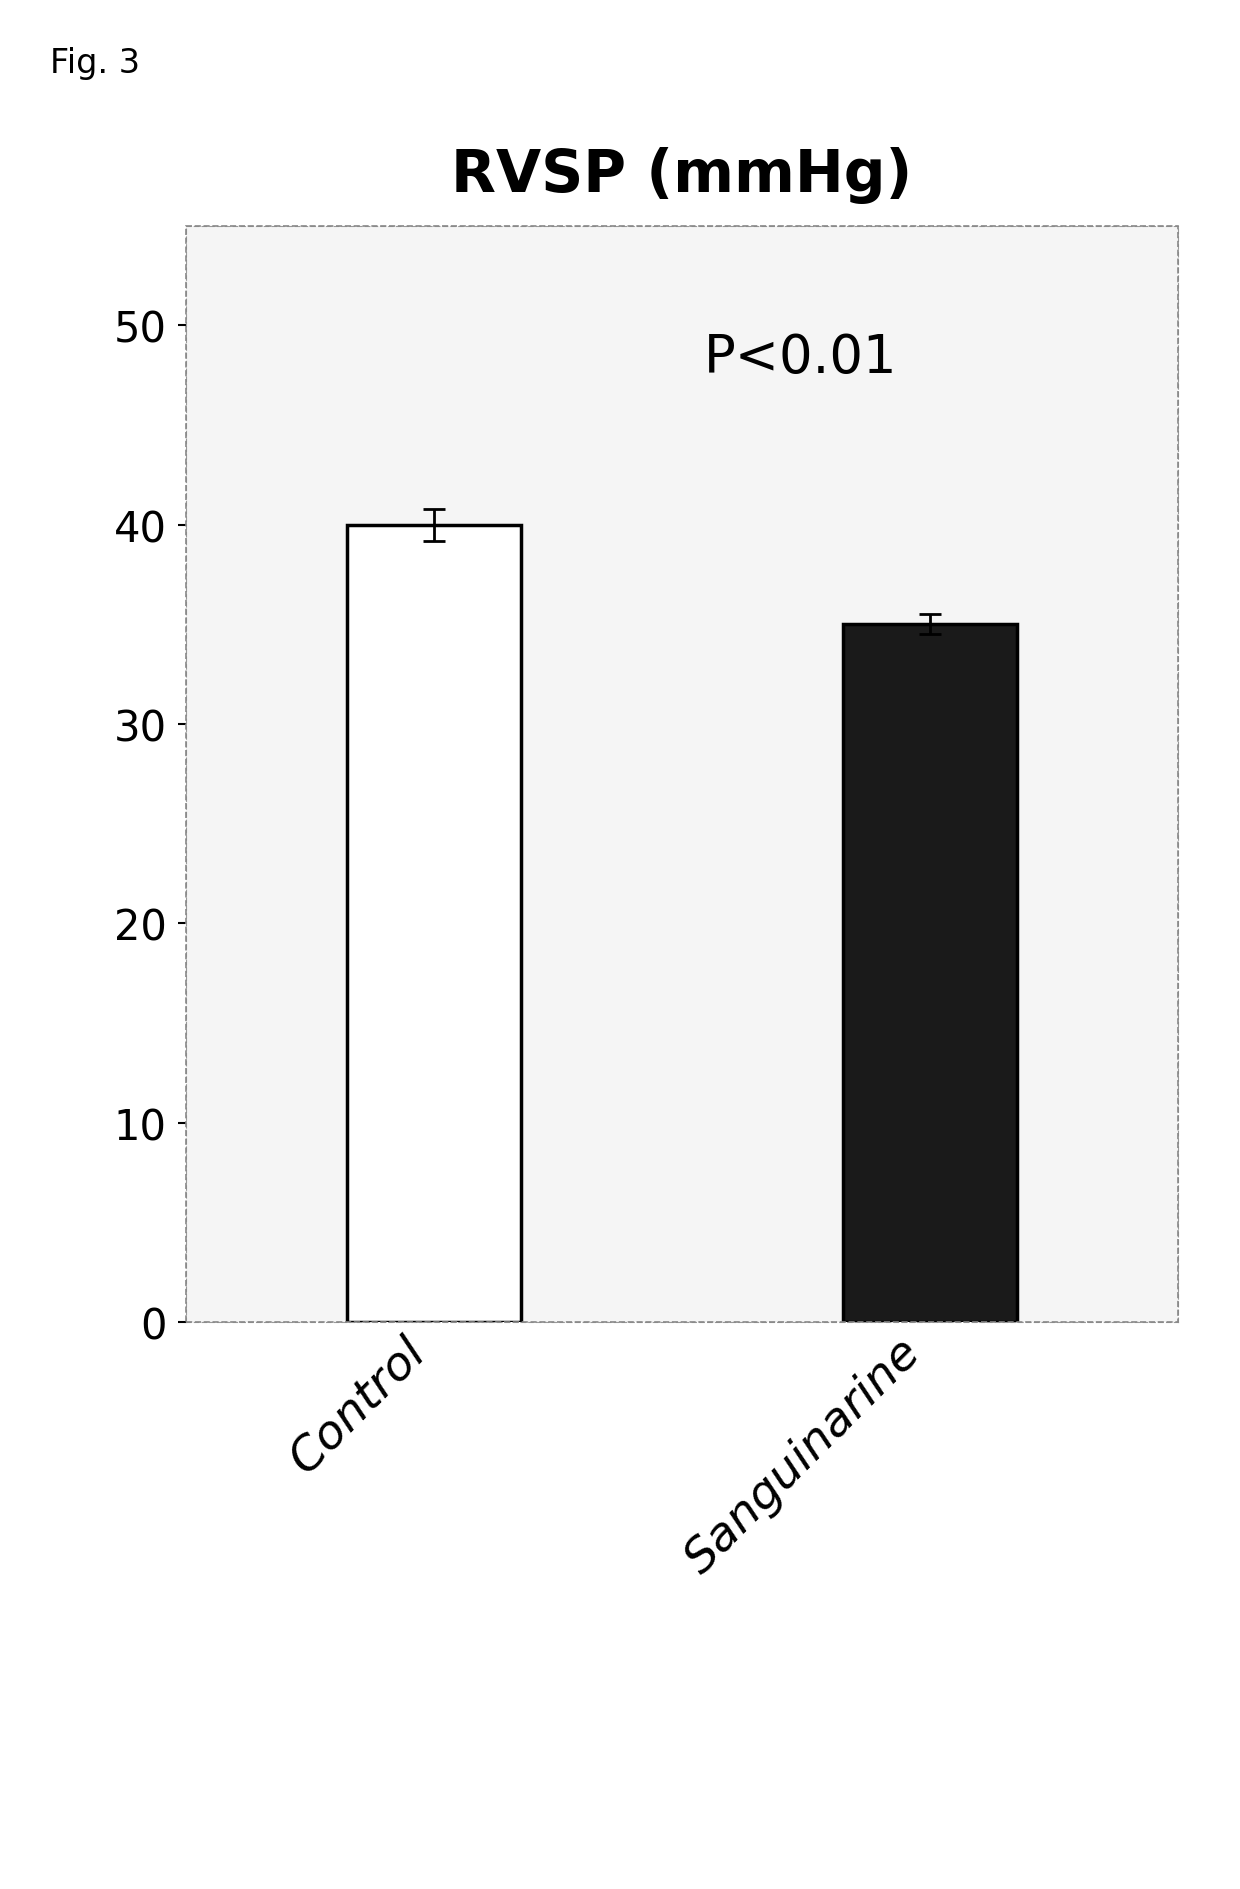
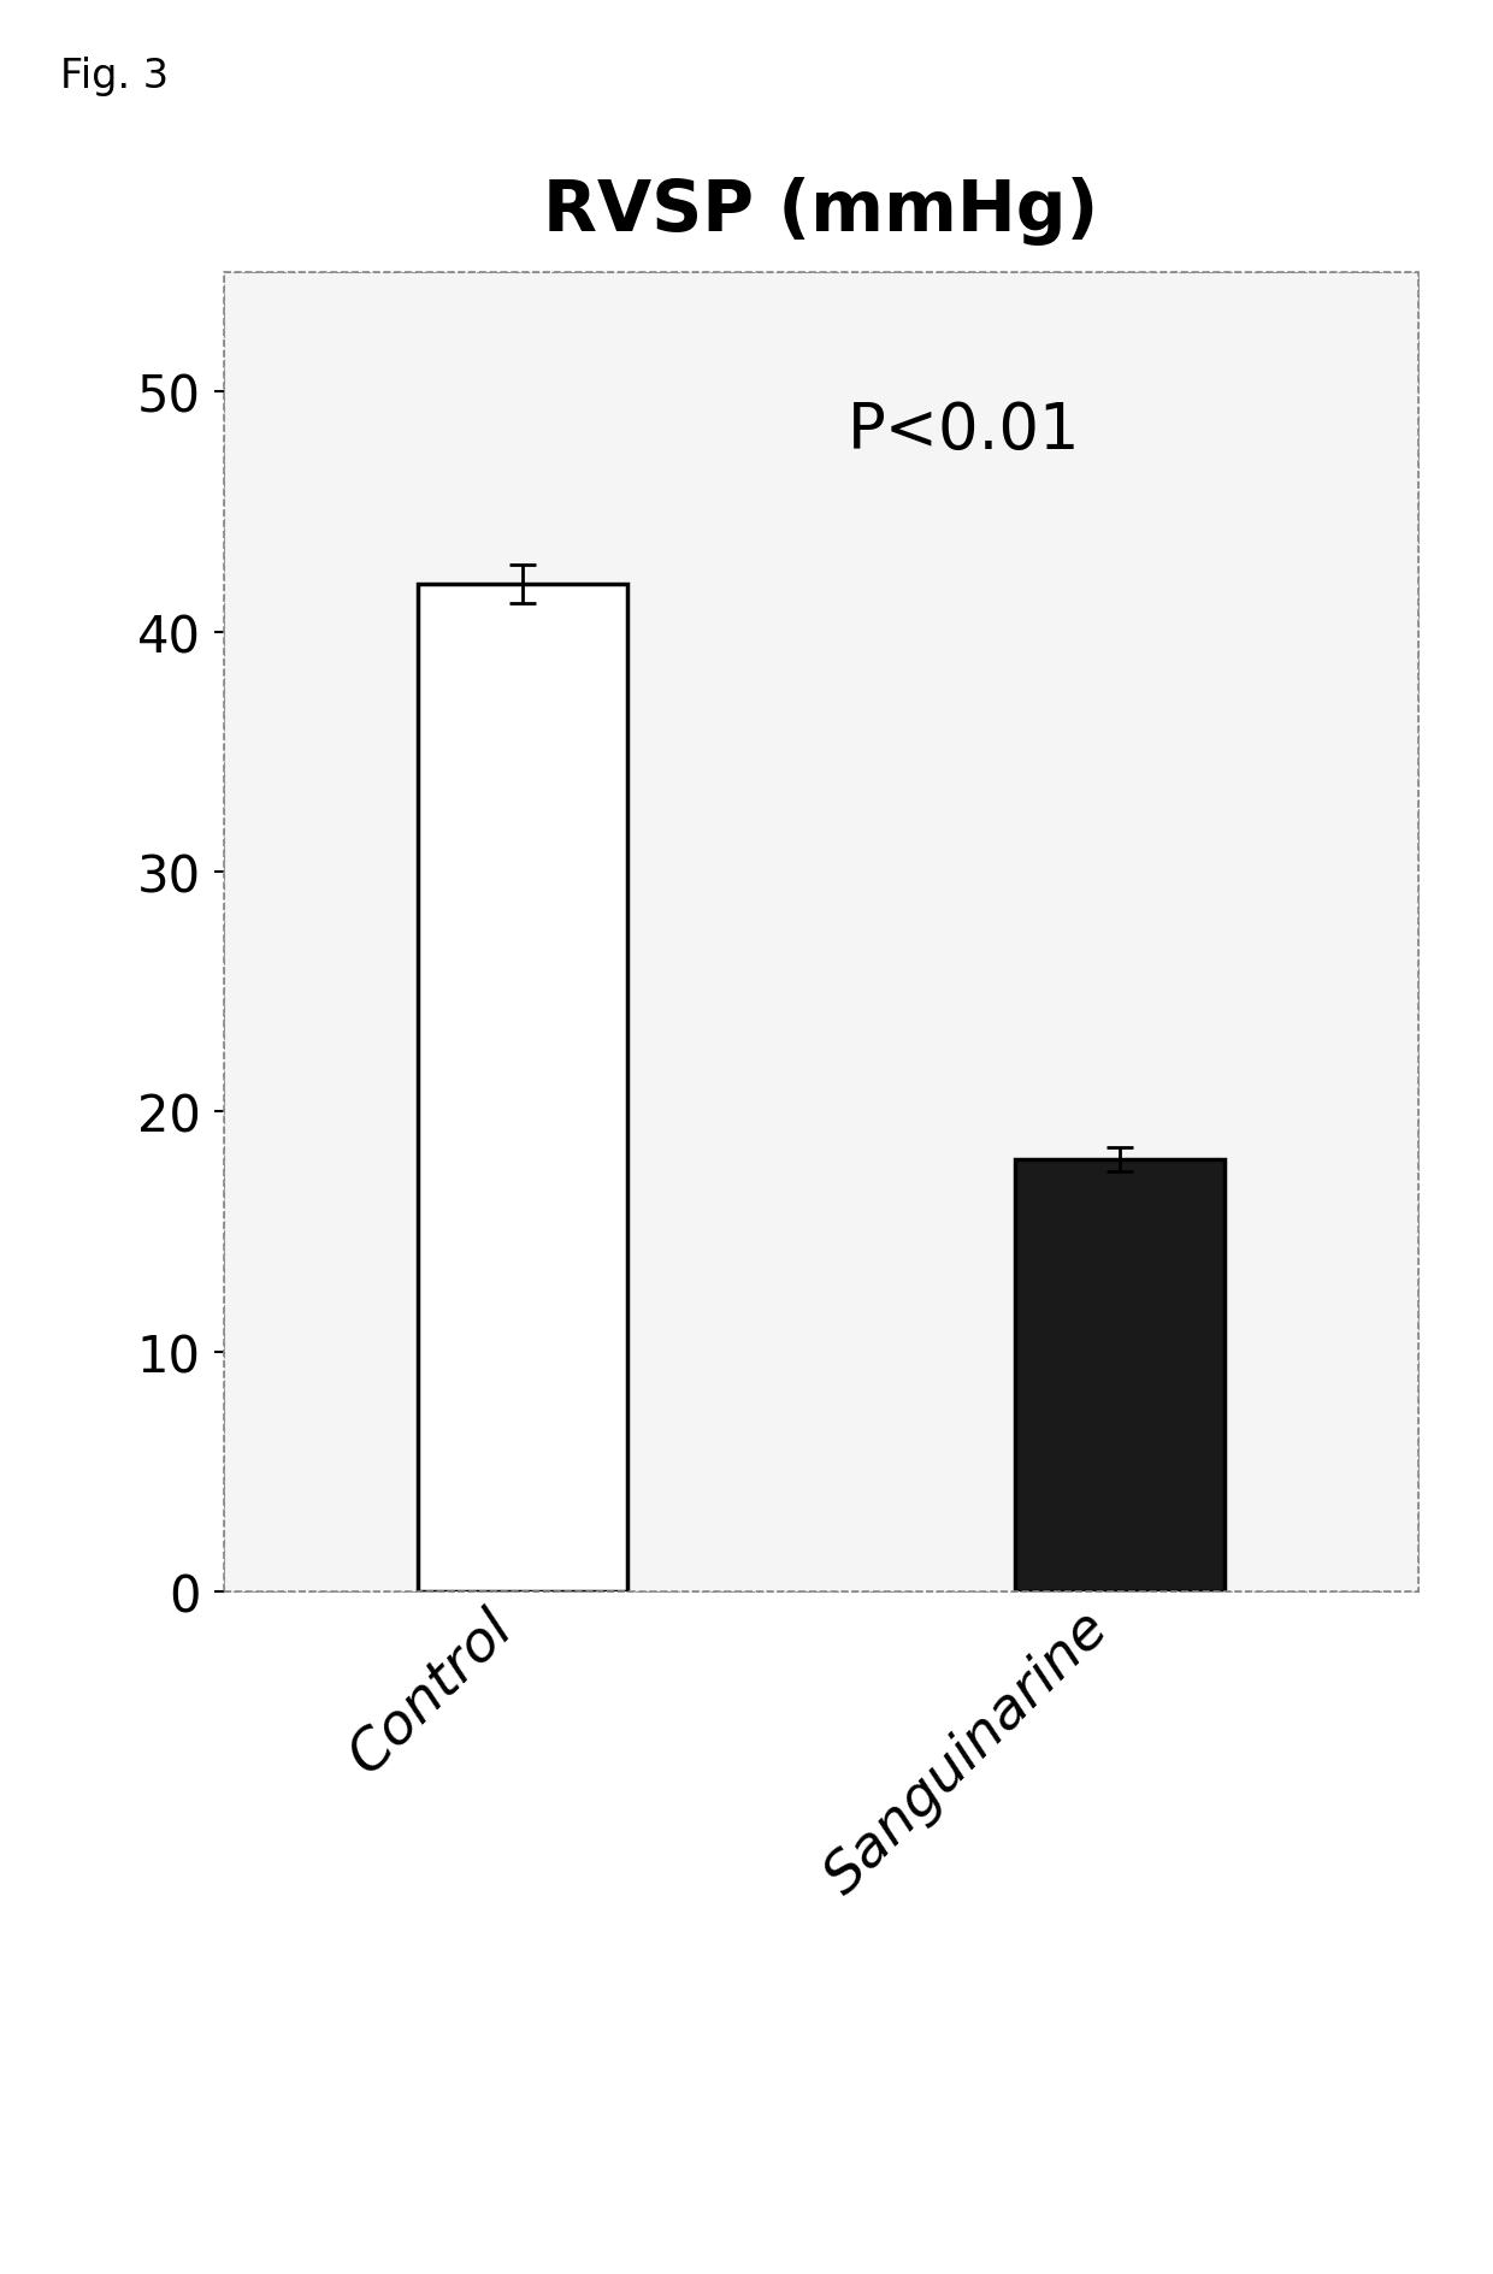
Control: 40 -> 42
Sanguinarine: 35 -> 18
